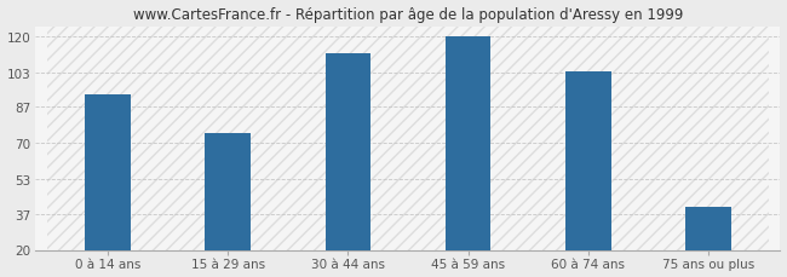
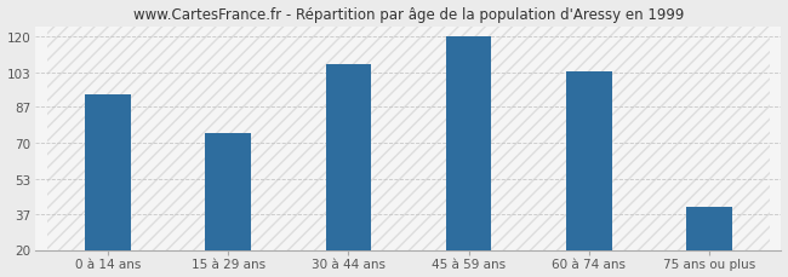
30 à 44 ans: 112 -> 107
